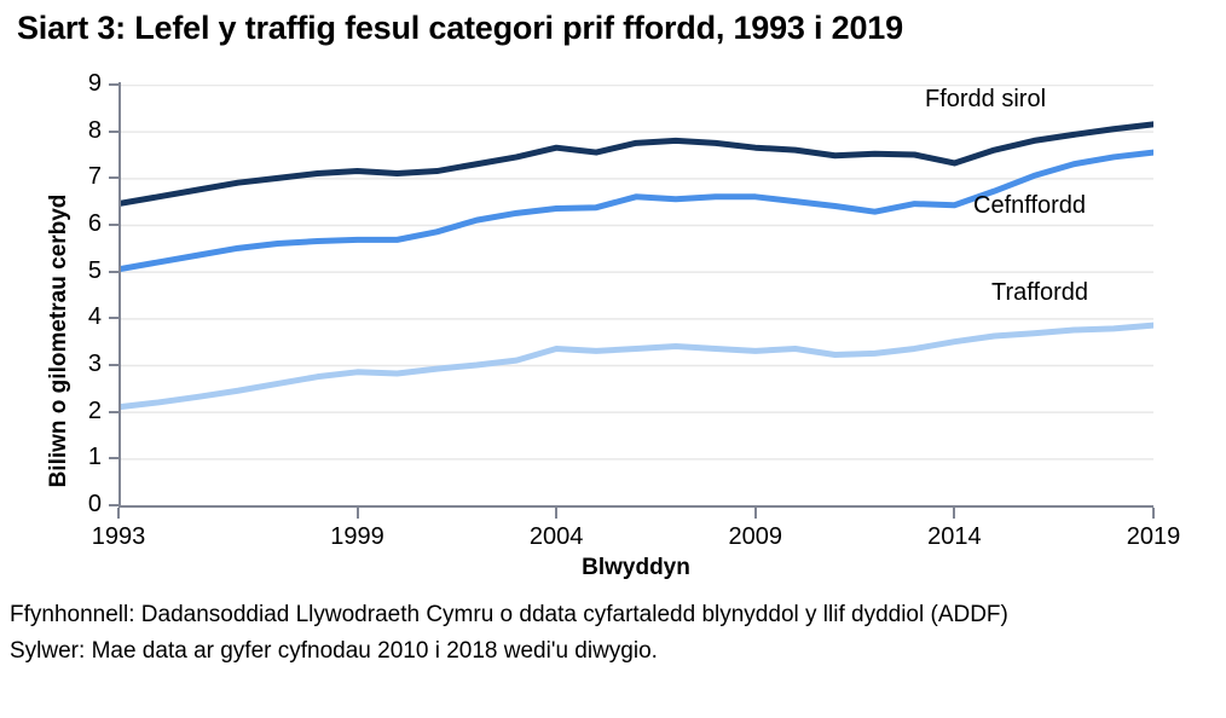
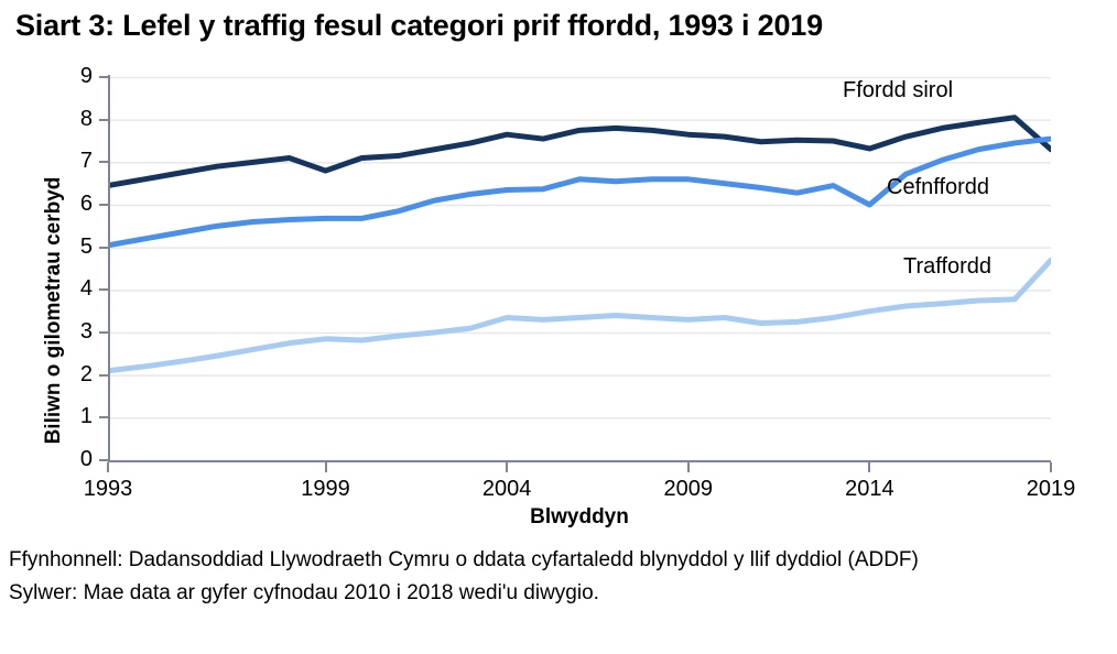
Ffordd sirol/1999: 7.2 -> 6.8
Cefnffordd/2014: 6.4 -> 6.0
Ffordd sirol/2019: 8.2 -> 7.3
Traffordd/2019: 3.9 -> 4.7
